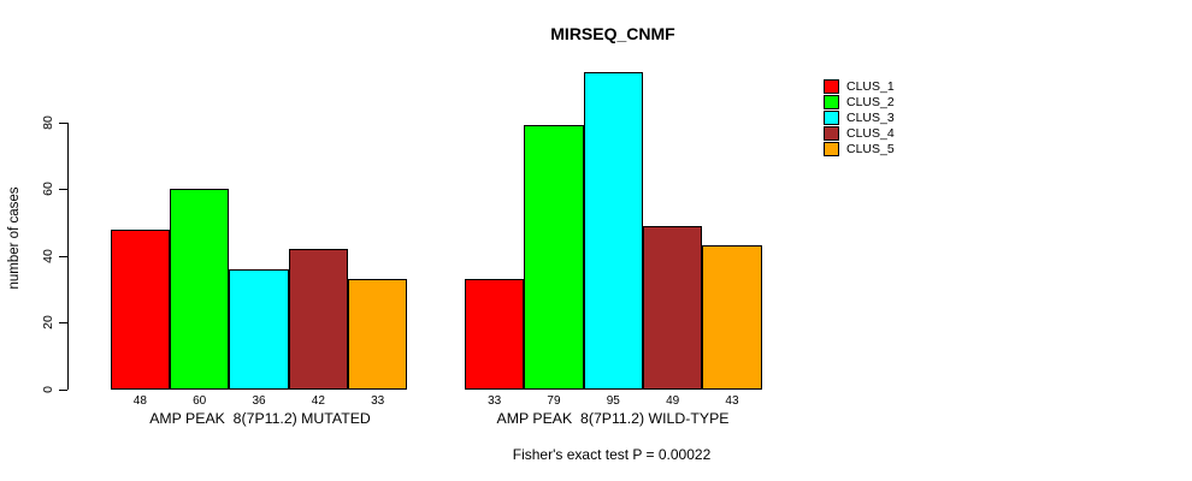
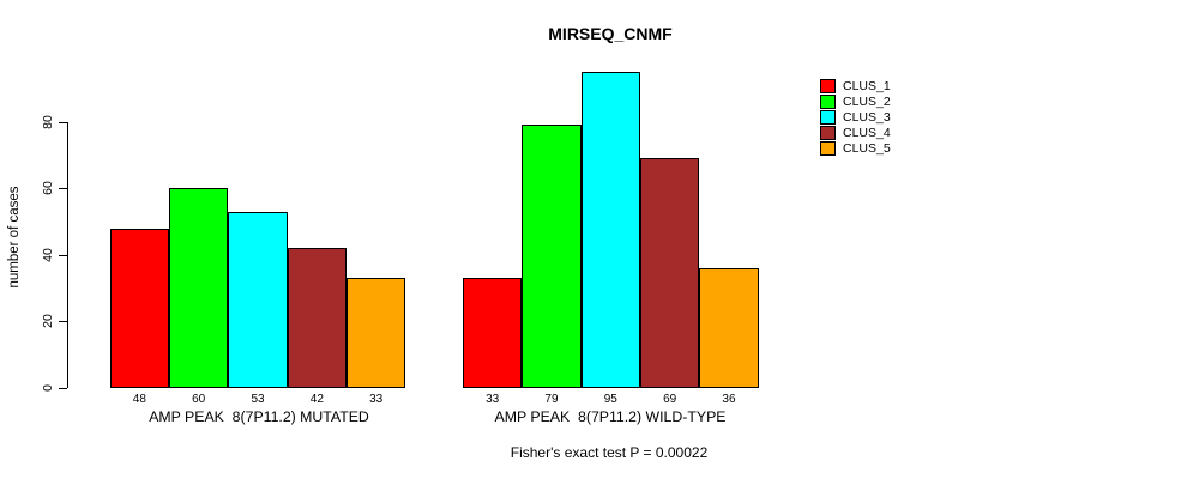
CLUS_3/AMP PEAK 8(7P11.2) MUTATED: 36 -> 53
CLUS_4/AMP PEAK 8(7P11.2) WILD-TYPE: 49 -> 69
CLUS_5/AMP PEAK 8(7P11.2) WILD-TYPE: 43 -> 36
